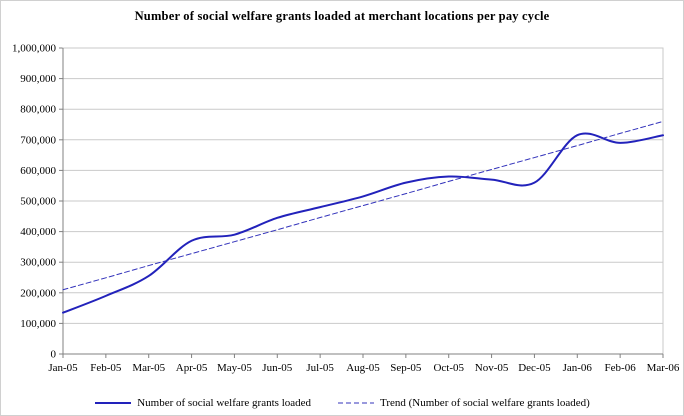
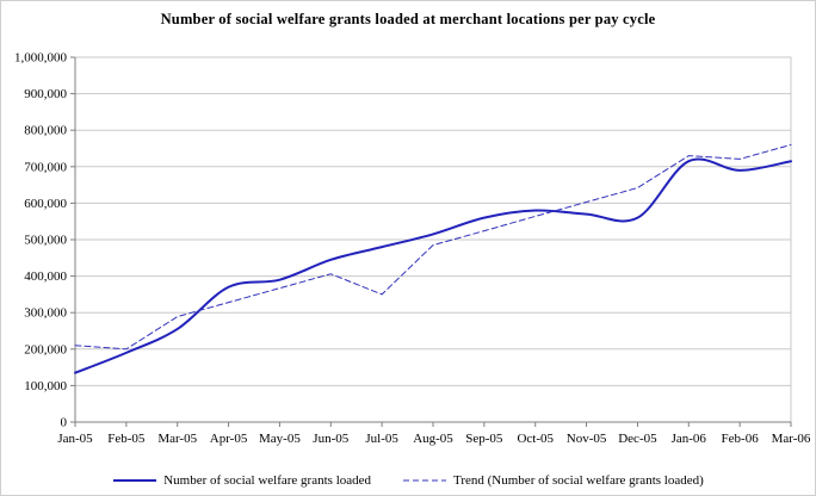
Trend (Number of social welfare grants loaded)/Feb-05: 250000 -> 200000
Trend (Number of social welfare grants loaded)/Jul-05: 450000 -> 350000
Trend (Number of social welfare grants loaded)/Jan-06: 680000 -> 730000
